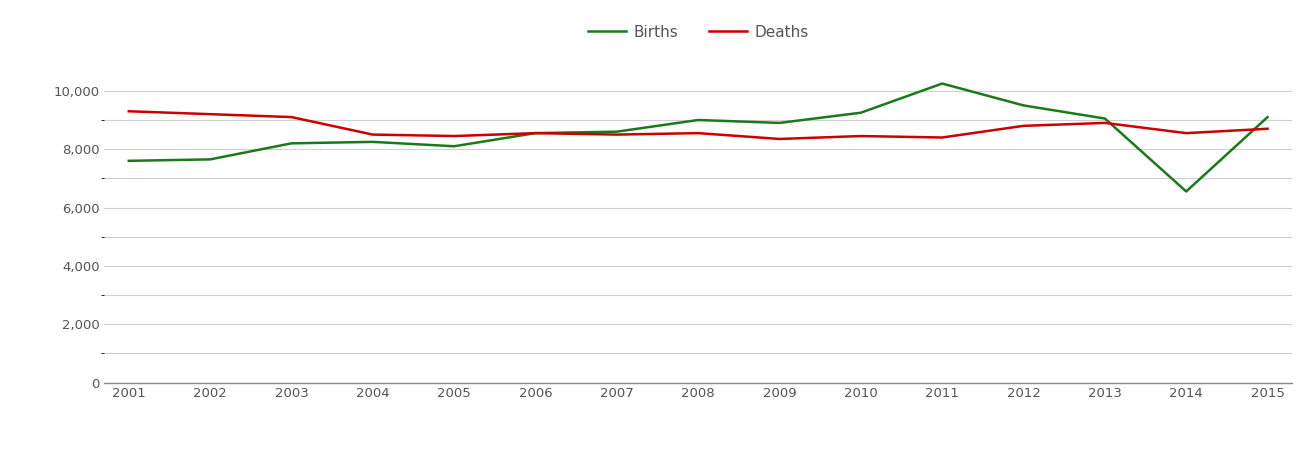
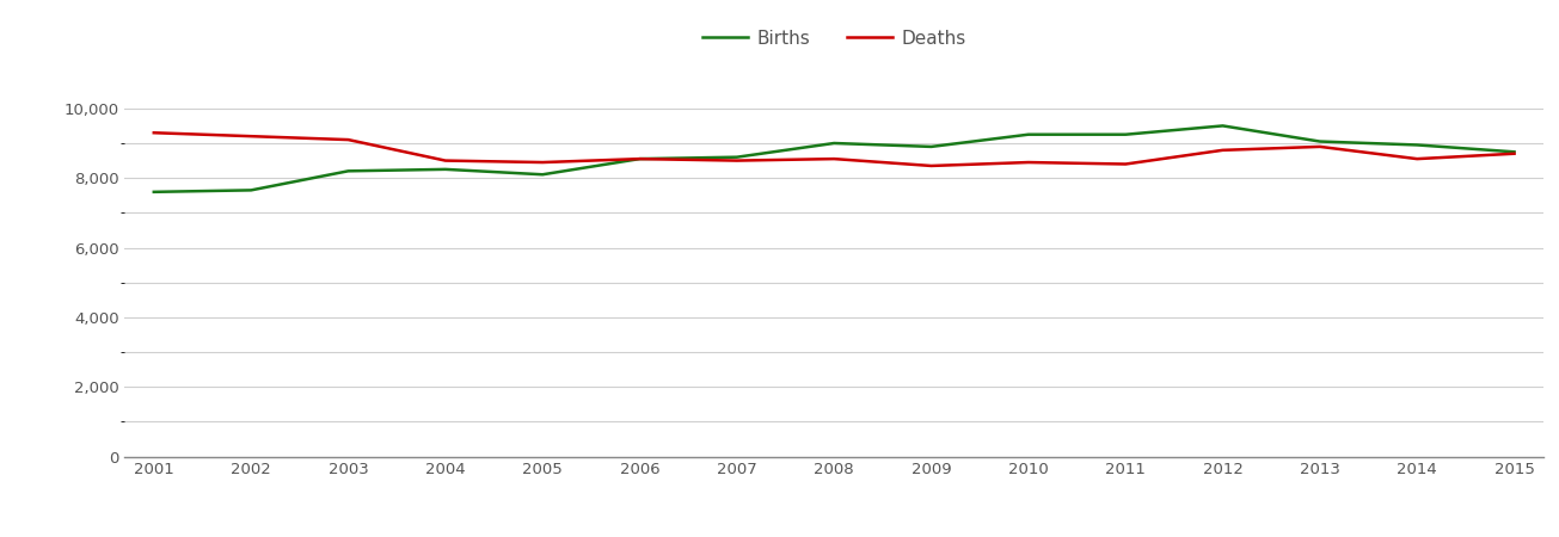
Births/2011: 10,250 -> 9,250
Births/2014: 6,550 -> 8,950
Births/2015: 9,100 -> 8,750
